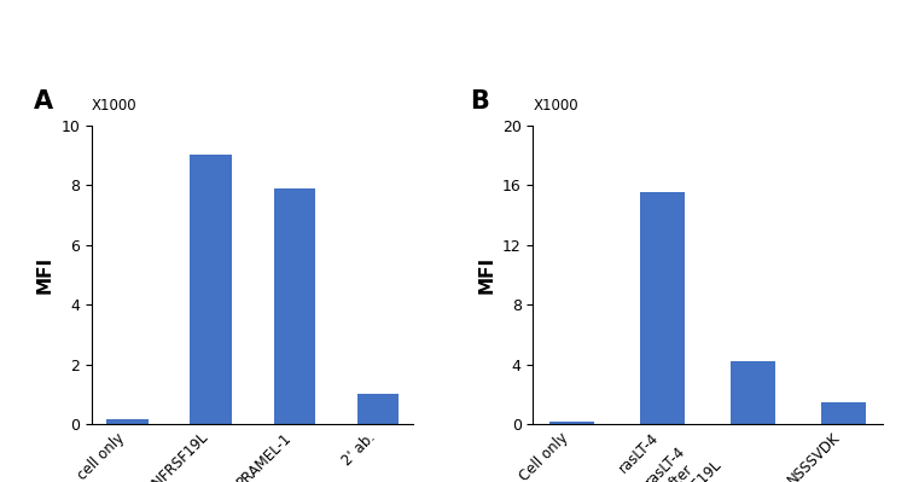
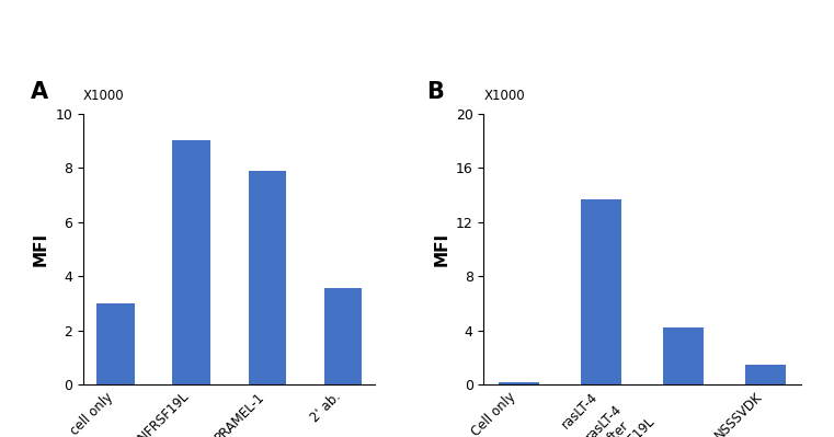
cell only: 0.15 -> 3.00
2' ab.: 1.00 -> 3.55
rasLT-4: 15.5 -> 13.7
